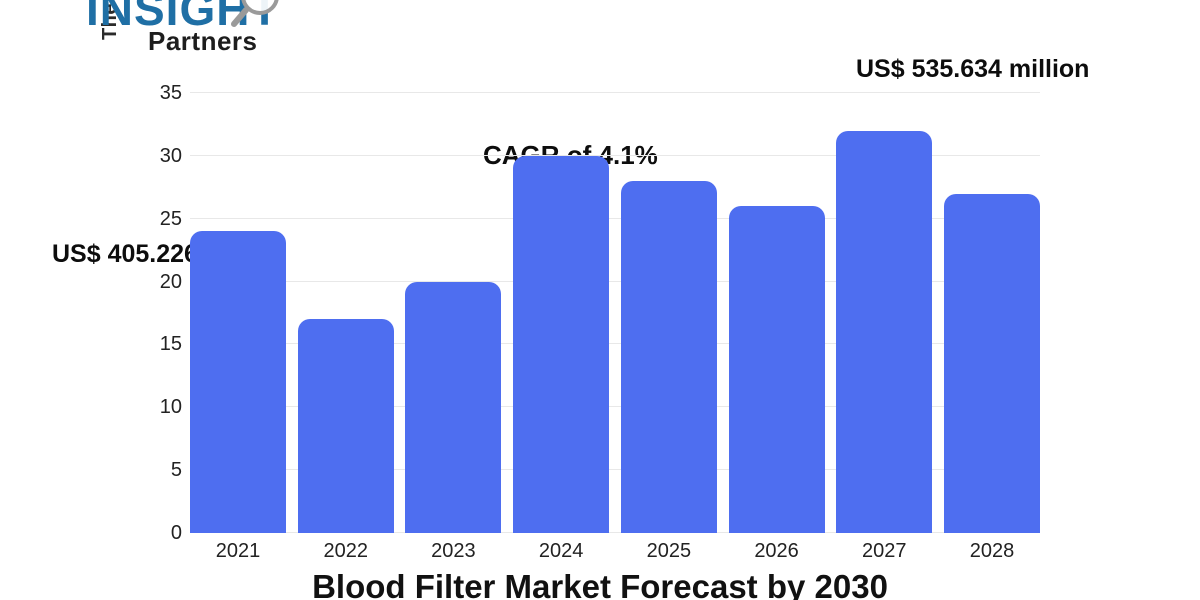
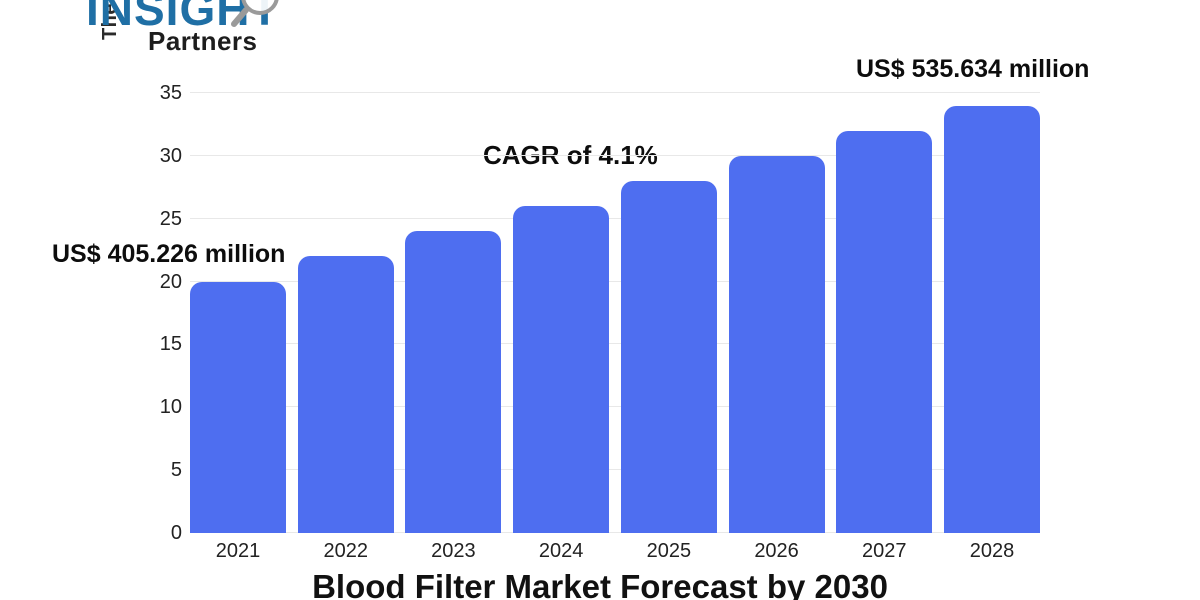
2021: 24 -> 20
2022: 17 -> 22
2023: 20 -> 24
2024: 30 -> 26
2026: 26 -> 30
2028: 27 -> 34
